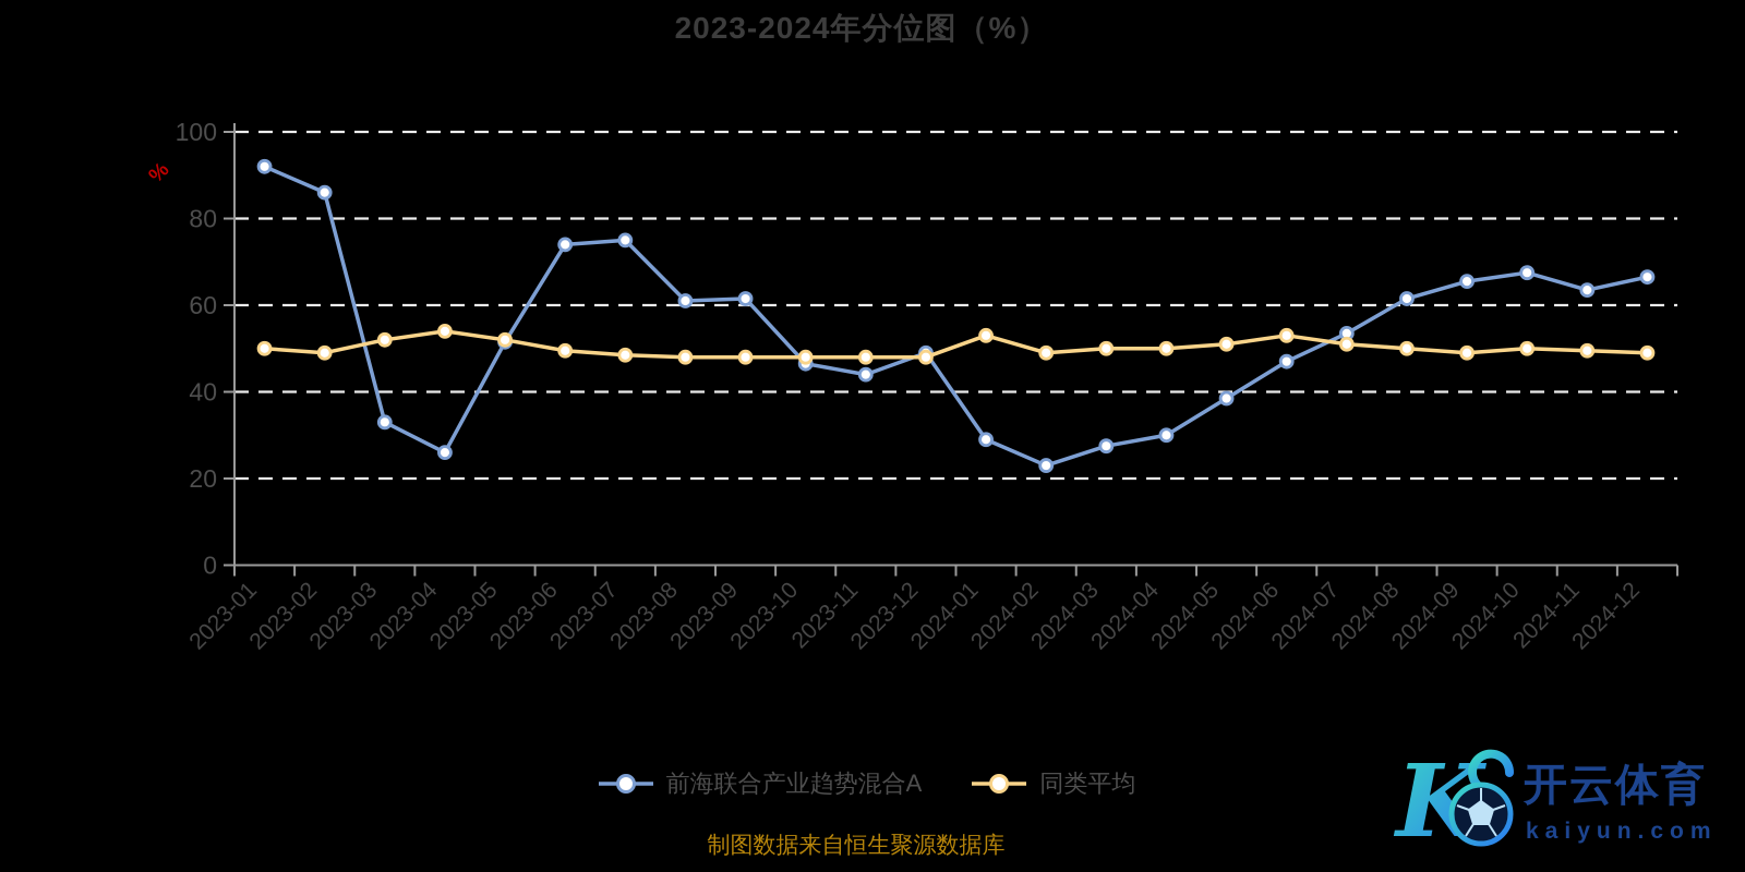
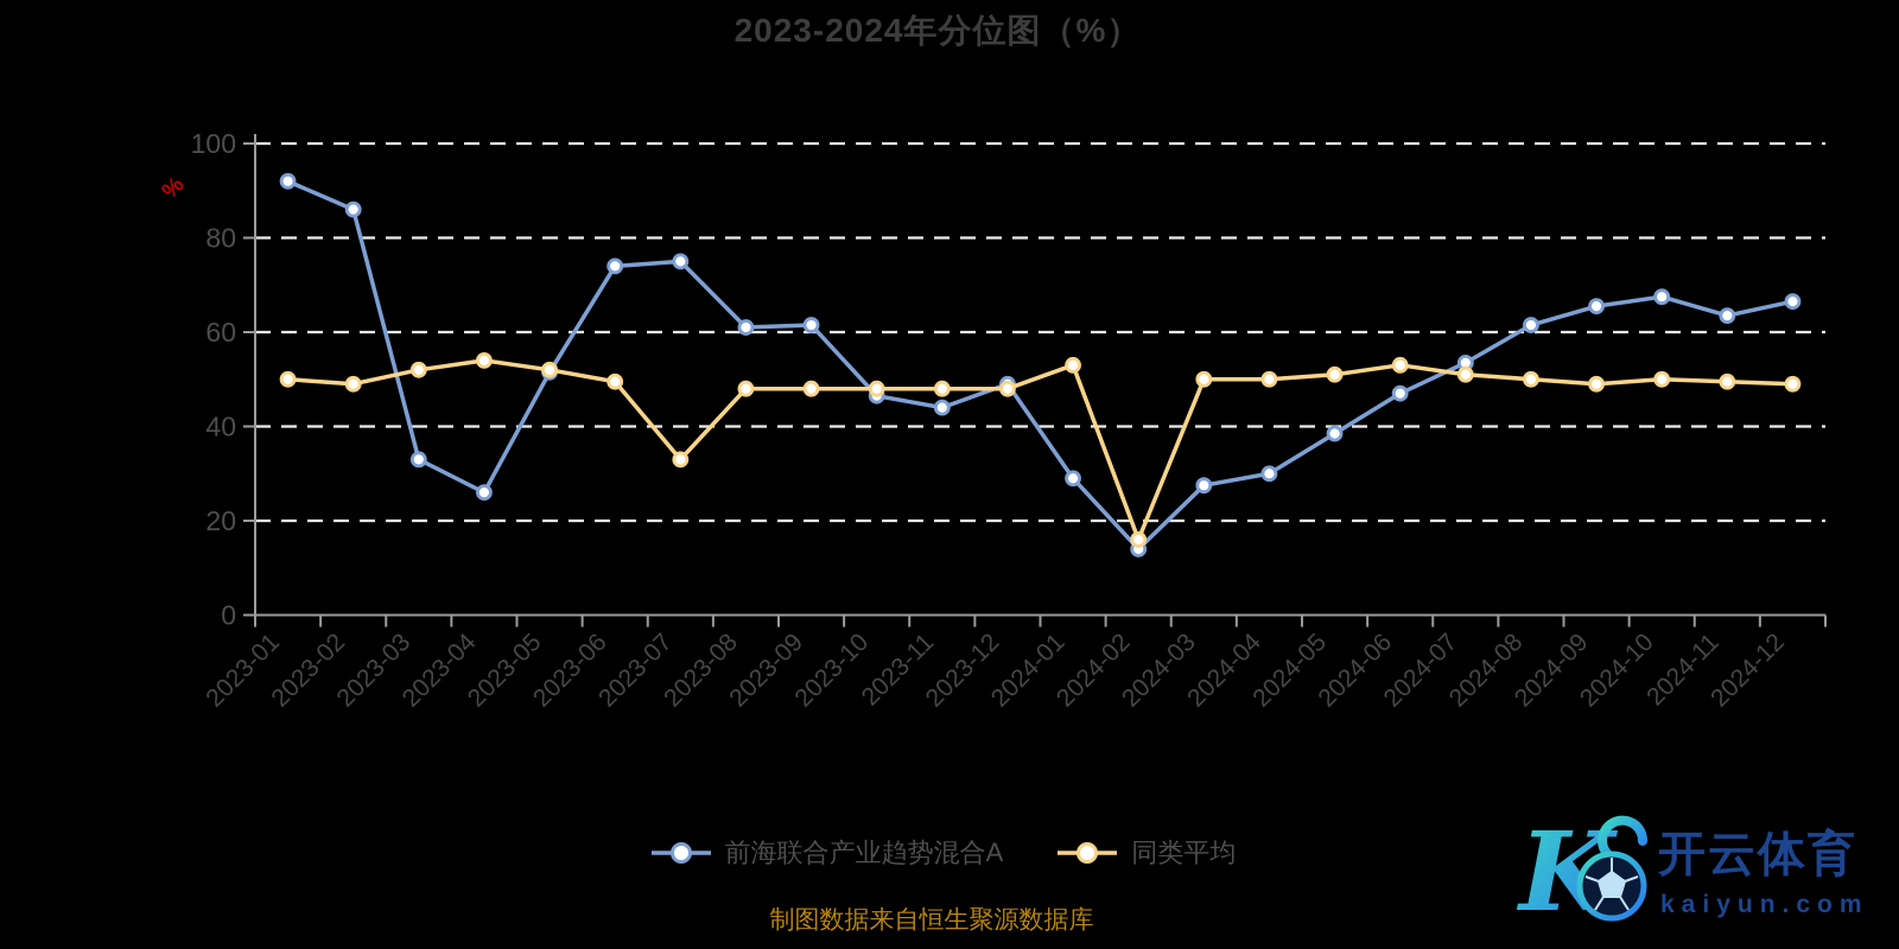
同类平均/2023-07: 48 -> 33
前海联合产业趋势混合A/2024-02: 23 -> 14
同类平均/2024-02: 49 -> 16
